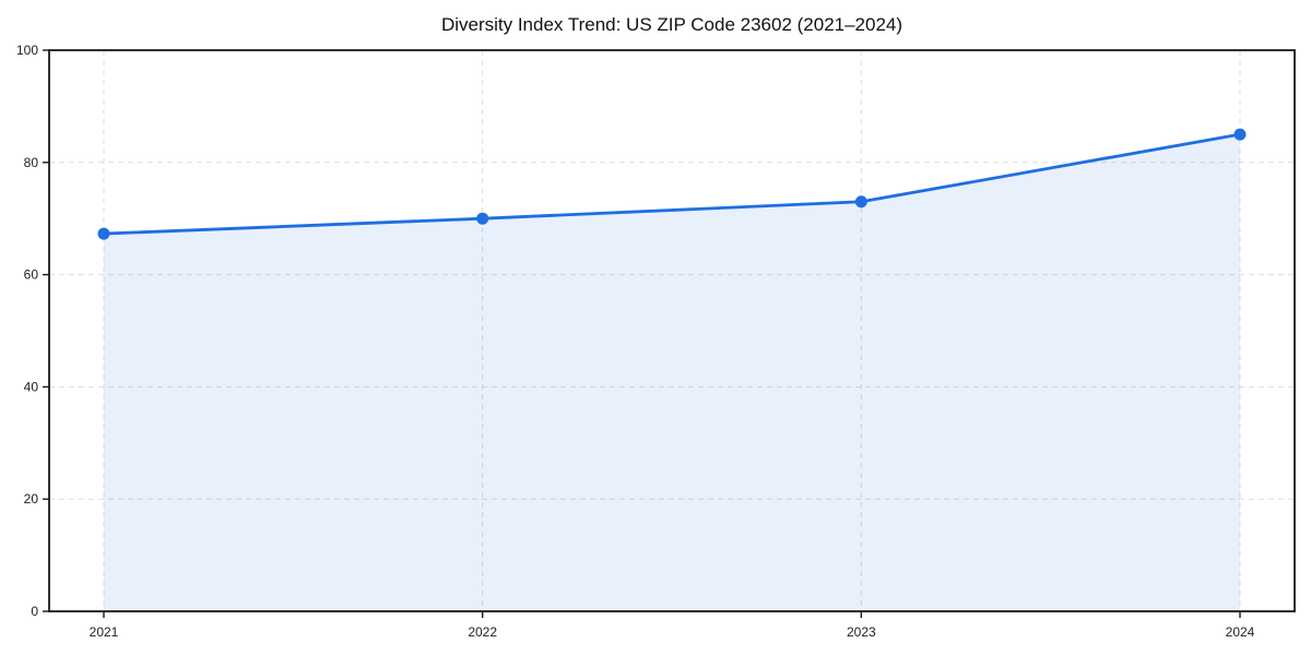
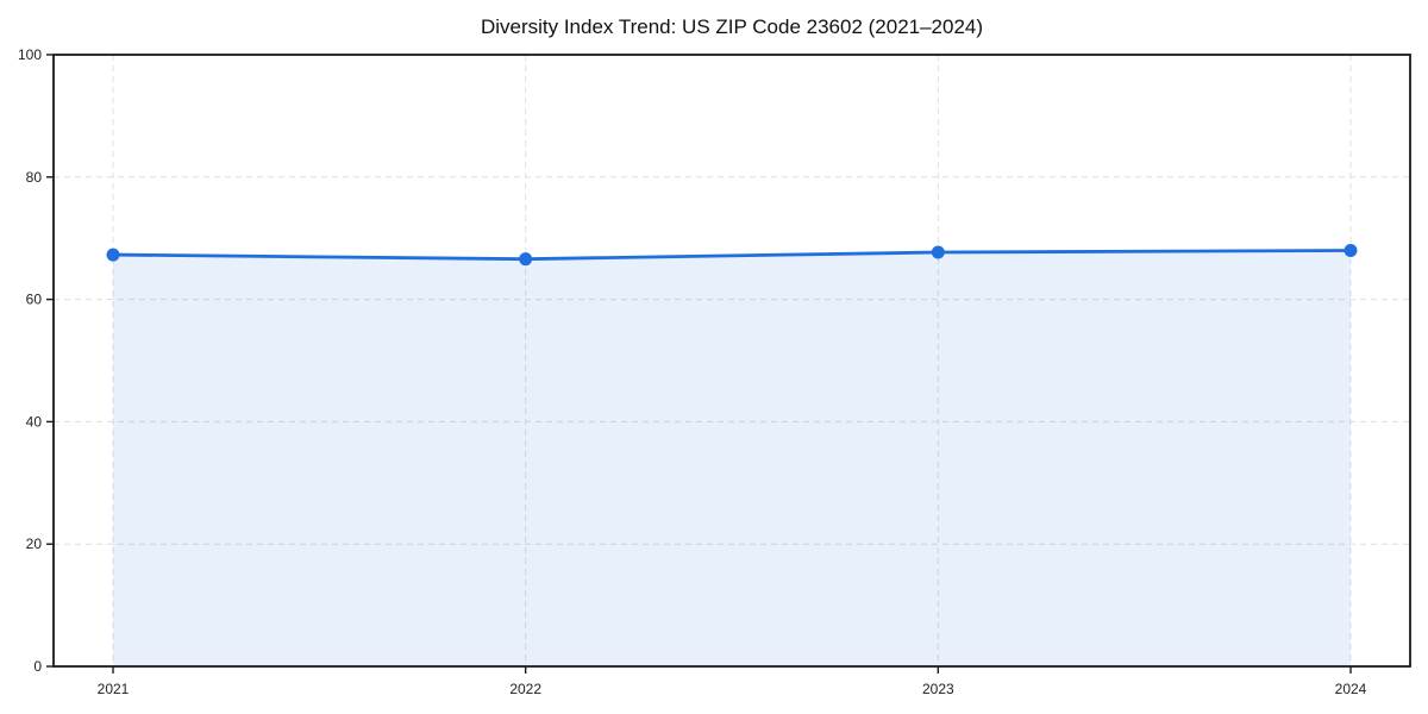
2022: 70 -> 67
2023: 73 -> 68
2024: 85 -> 68
